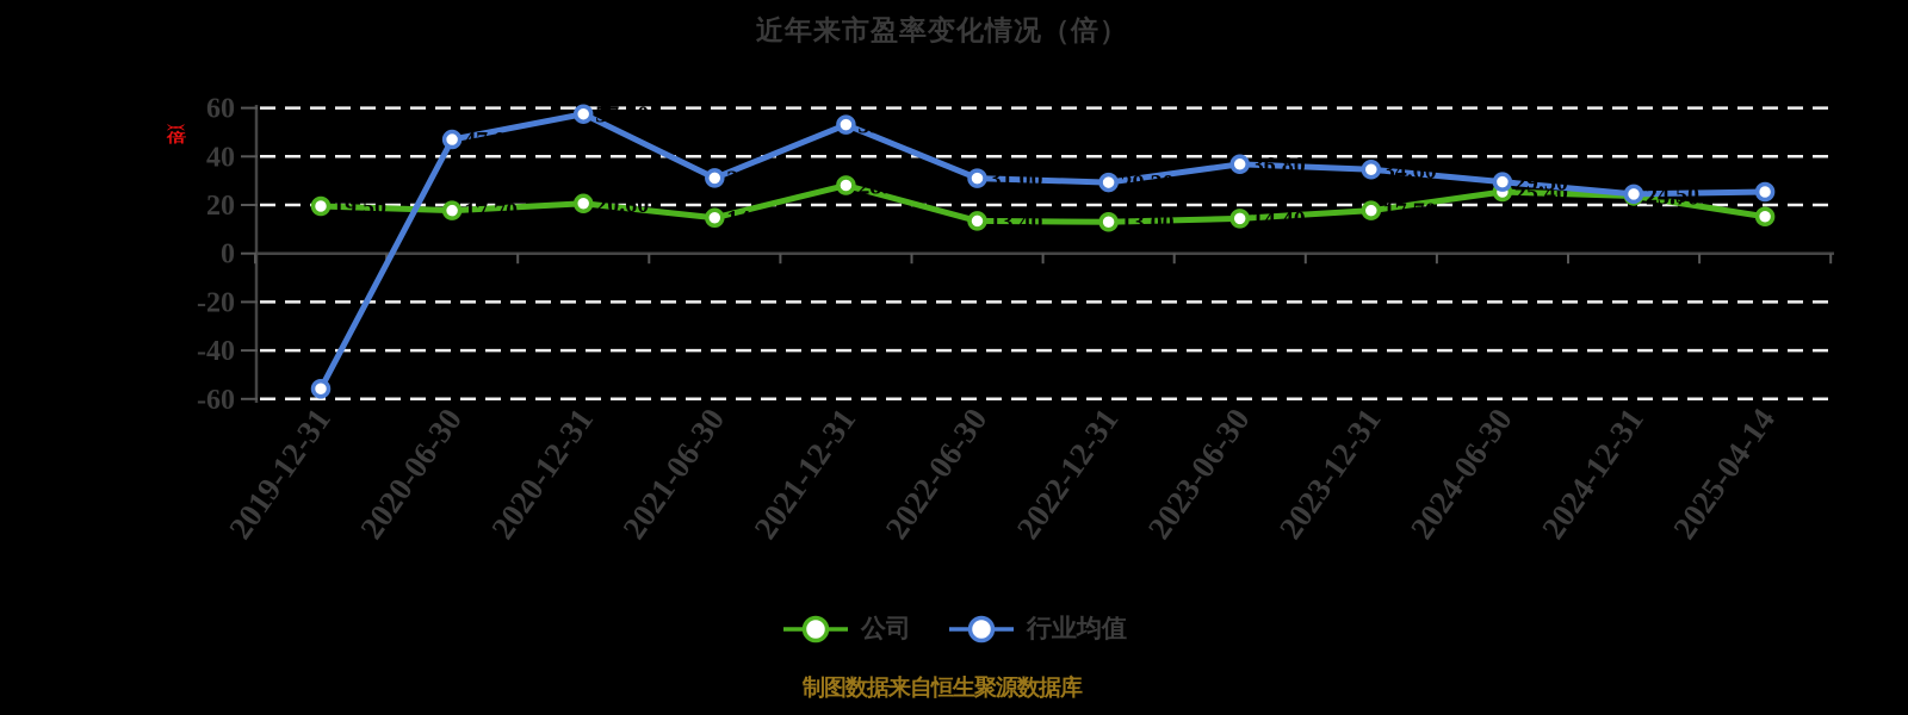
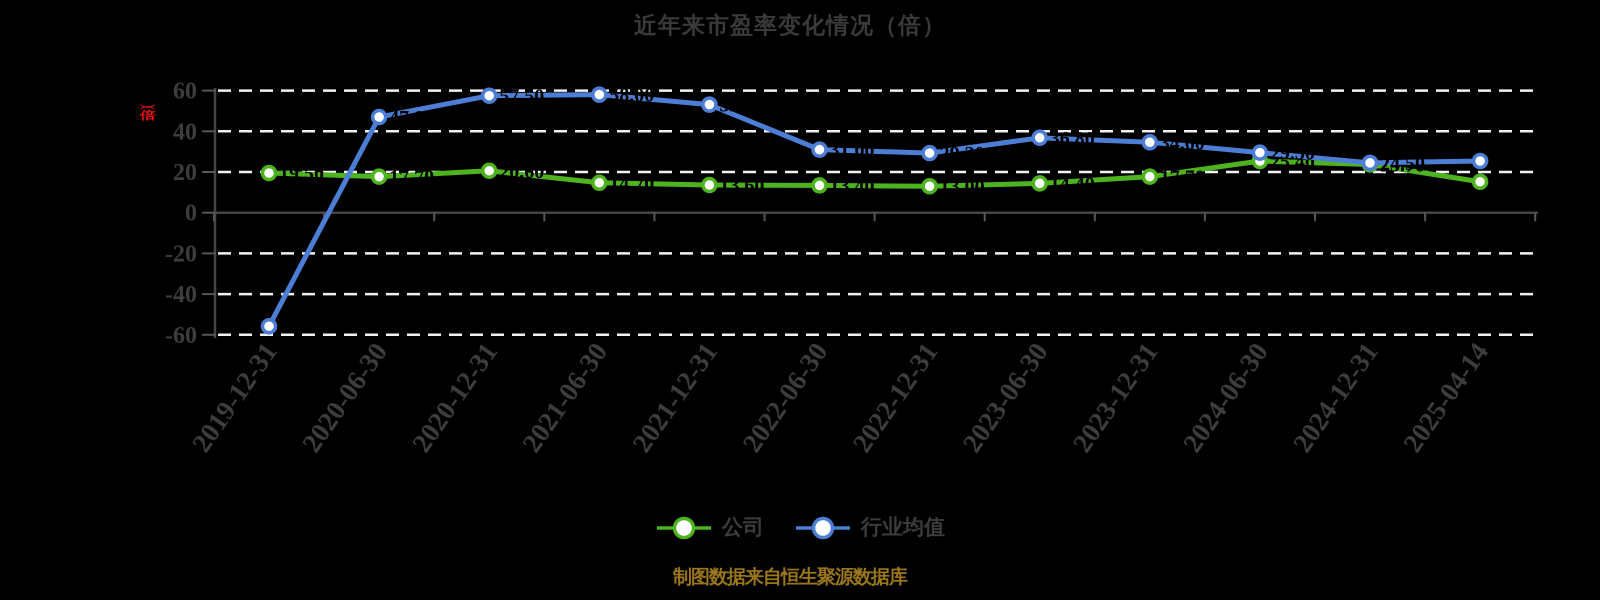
行业均值/2021-06-30: 31.10 -> 58.00
公司/2021-12-31: 28.10 -> 13.60
